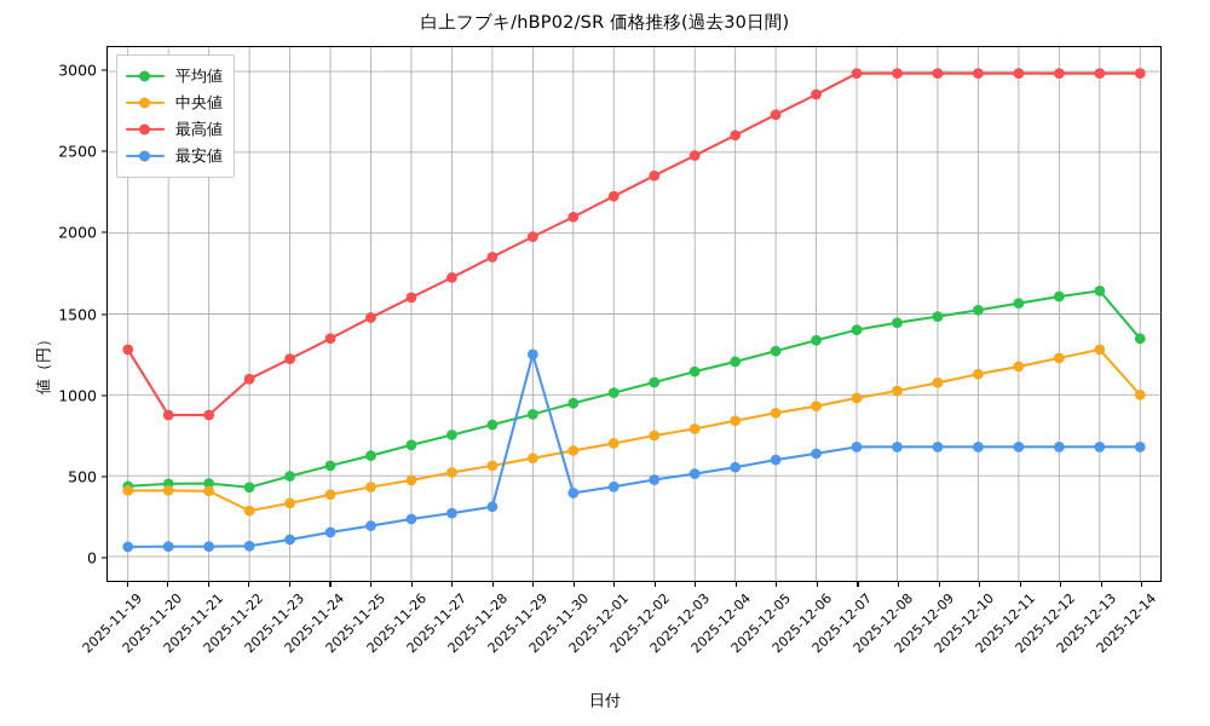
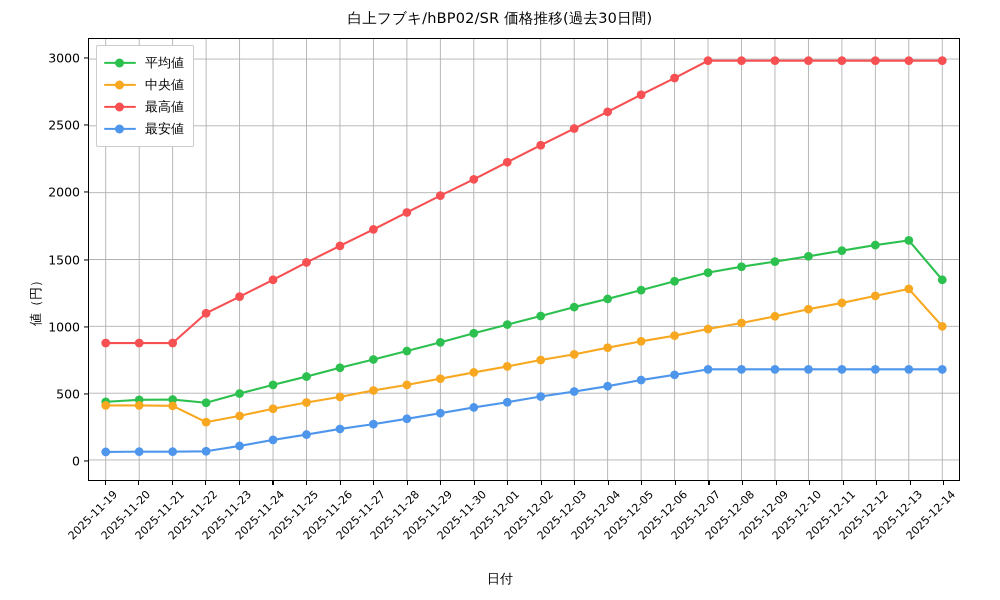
最高値/2025-11-19: 1280 -> 880
最安値/2025-11-29: 1250 -> 350
